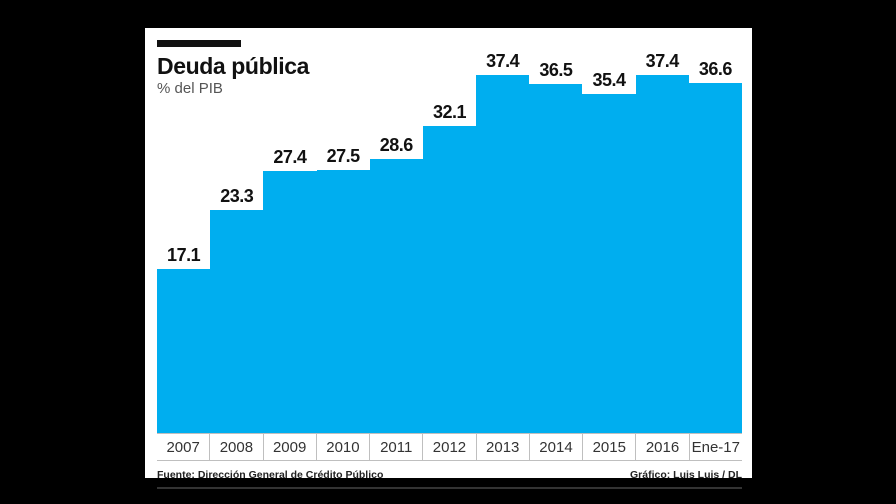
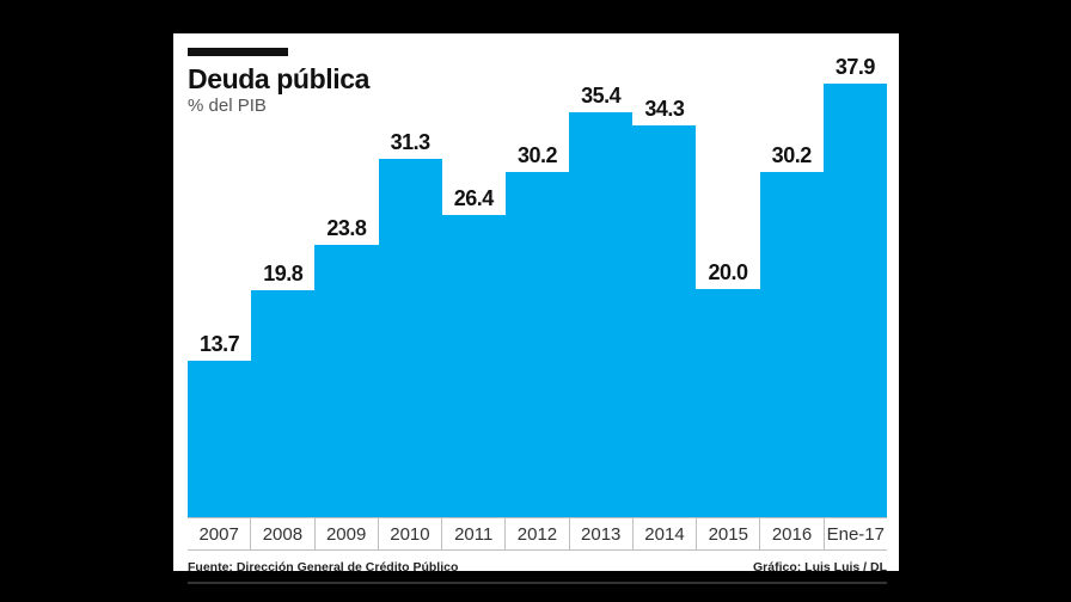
2007: 17.1 -> 13.7
2008: 23.3 -> 19.8
2009: 27.4 -> 23.8
2010: 27.5 -> 31.3
2011: 28.6 -> 26.4
2012: 32.1 -> 30.2
2013: 37.4 -> 35.4
2014: 36.5 -> 34.3
2015: 35.4 -> 20.0
2016: 37.4 -> 30.2
Ene-17: 36.6 -> 37.9
